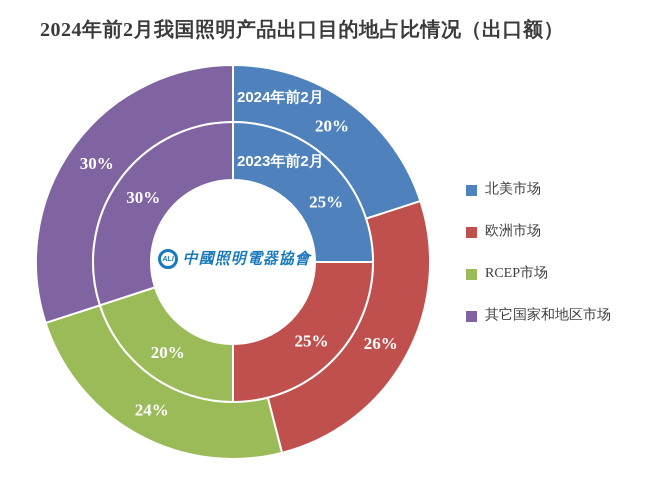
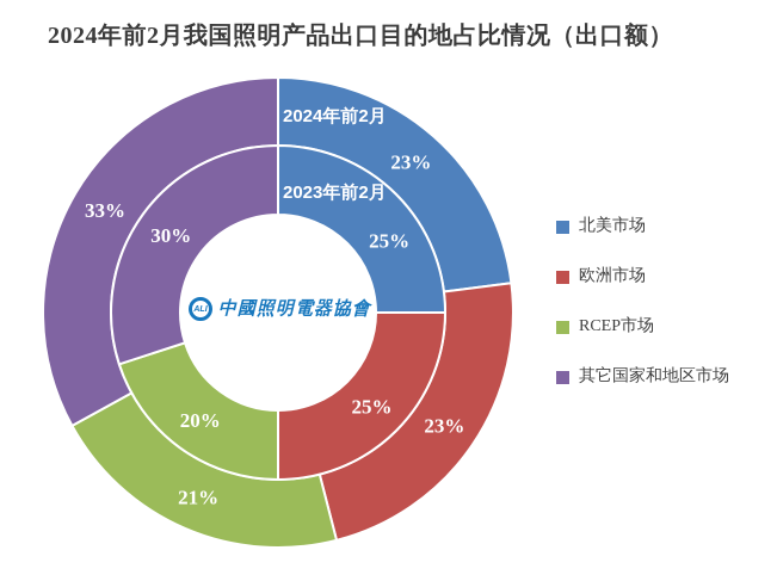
2024年前2月/北美市场: 20% -> 23%
2024年前2月/欧洲市场: 26% -> 23%
2024年前2月/RCEP市场: 24% -> 21%
2024年前2月/其它国家和地区市场: 30% -> 33%
